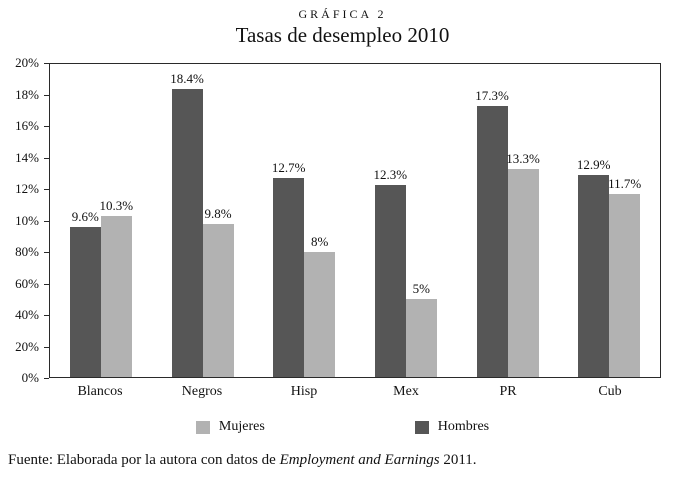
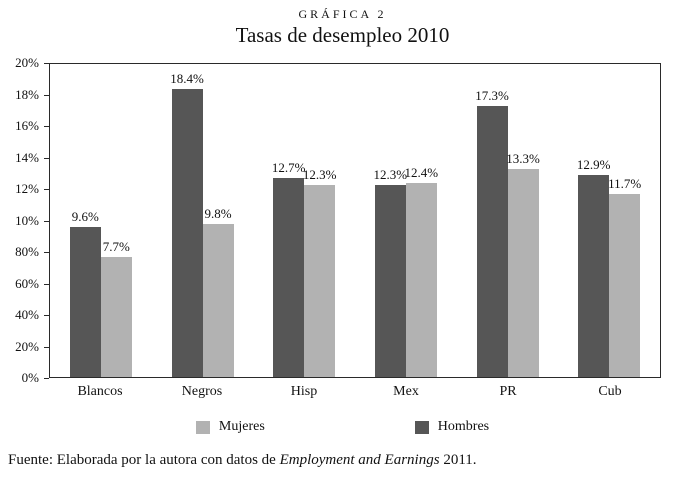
Mujeres/Blancos: 10.3% -> 7.7%
Mujeres/Hisp: 8% -> 12.3%
Mujeres/Mex: 5% -> 12.4%
